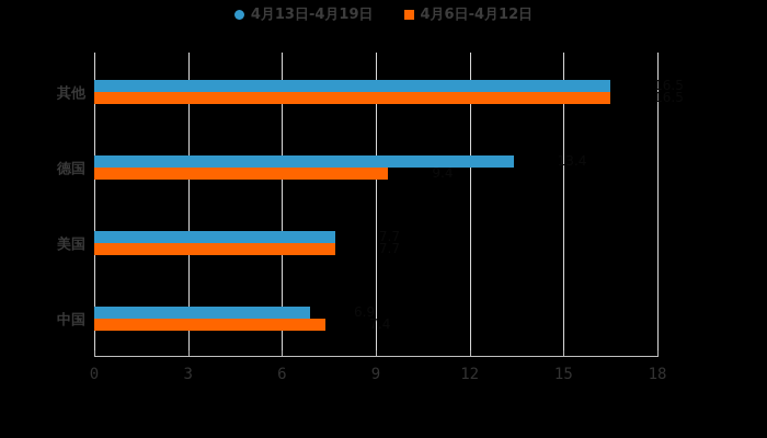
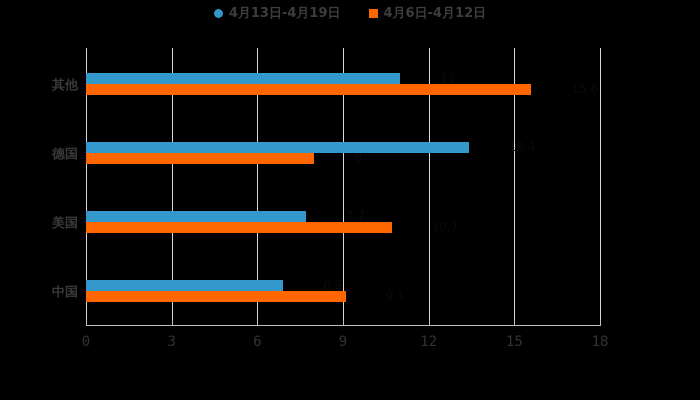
4月13日-4月19日/其他: 16.5 -> 11
4月6日-4月12日/其他: 16.5 -> 15.6
4月6日-4月12日/德国: 9.4 -> 8
4月6日-4月12日/美国: 7.7 -> 10.7
4月6日-4月12日/中国: 7.4 -> 9.1
